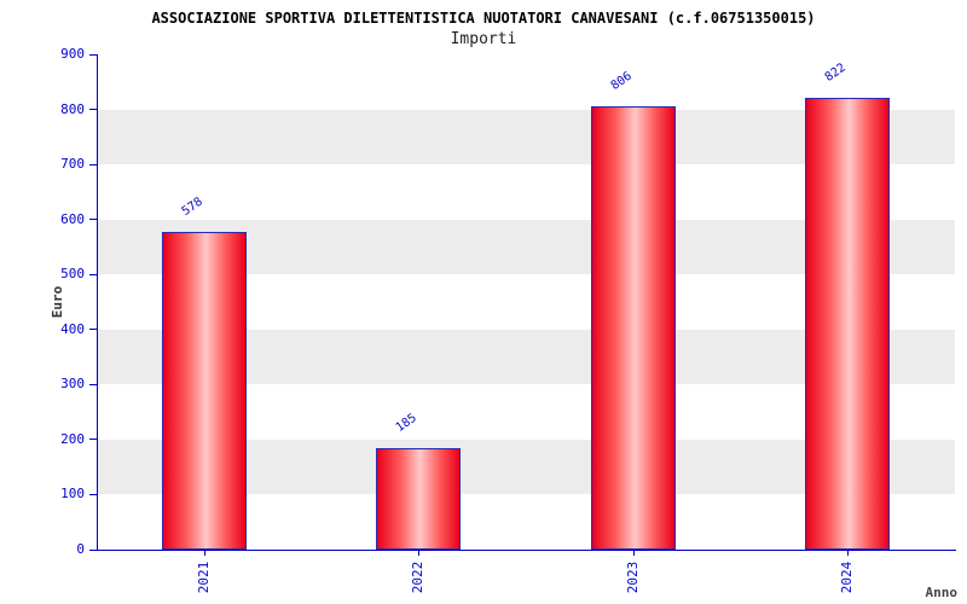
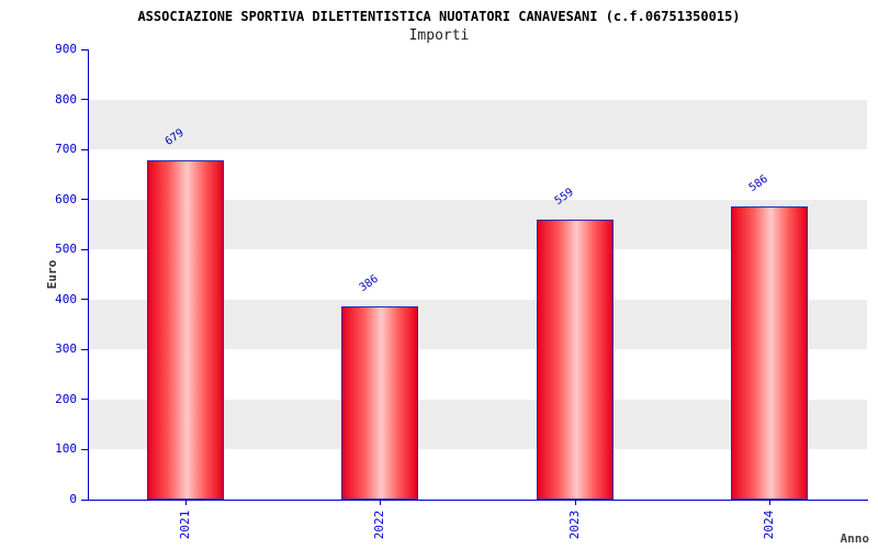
2021: 578 -> 679
2022: 185 -> 386
2023: 806 -> 559
2024: 822 -> 586
